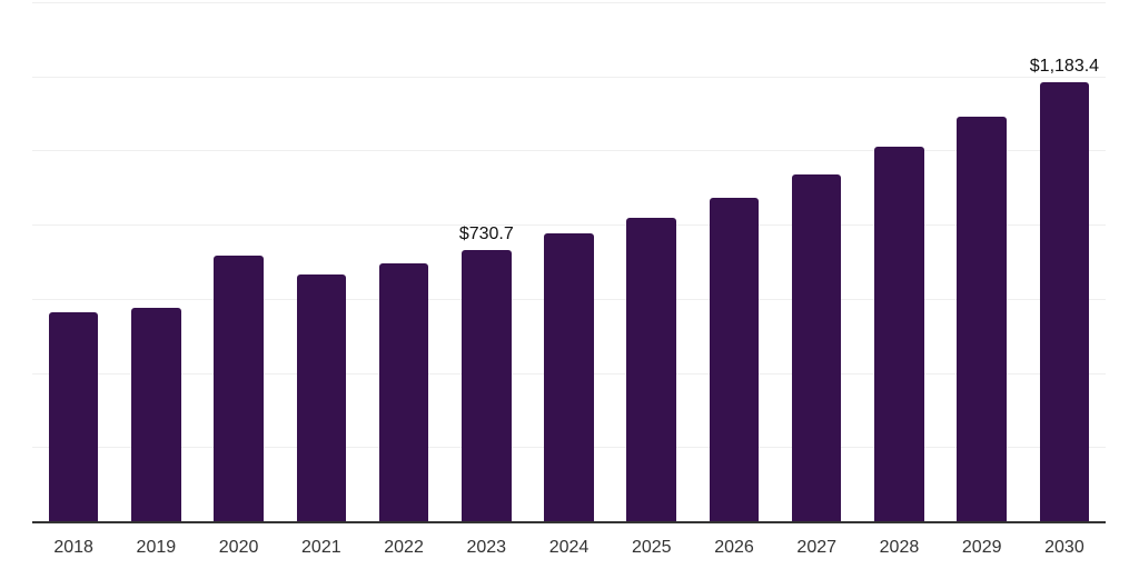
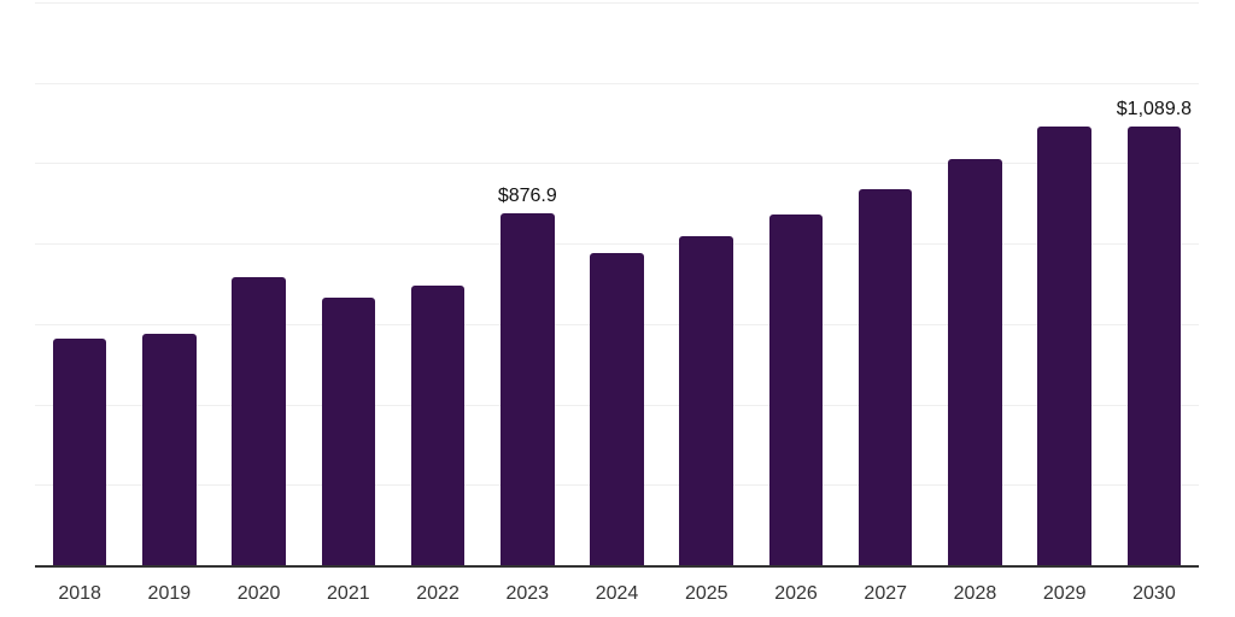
2023: $730.7 -> $876.9
2030: $1,183.4 -> $1,089.8
